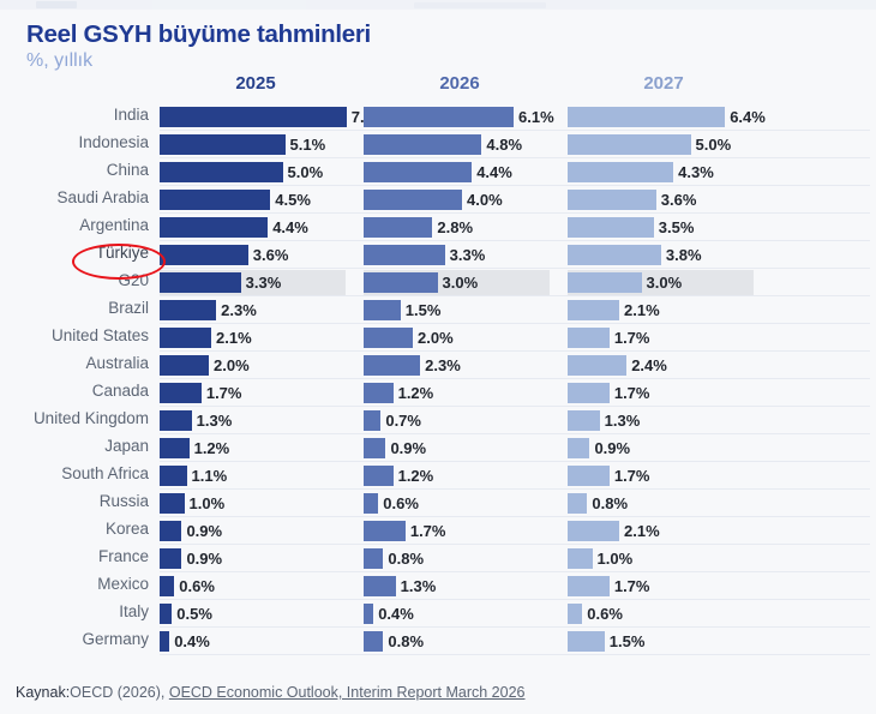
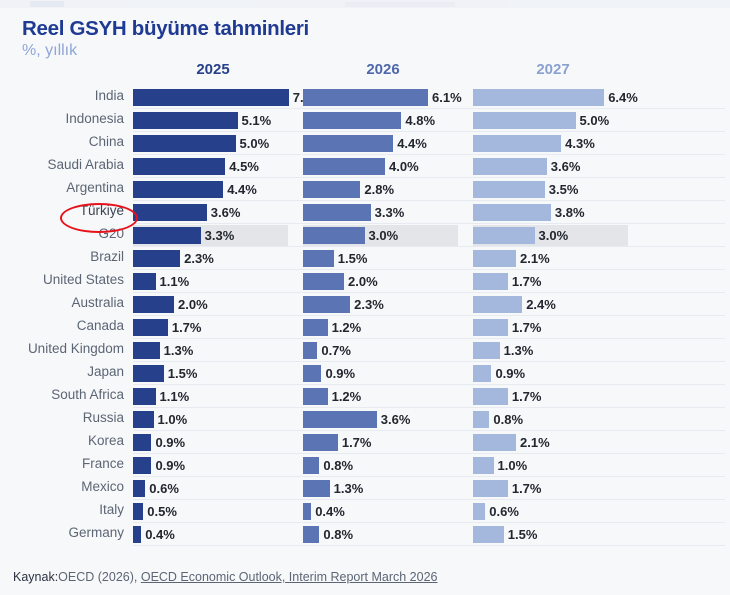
2025/United States: 2.1% -> 1.1%
2025/Japan: 1.2% -> 1.5%
2026/Russia: 0.6% -> 3.6%
